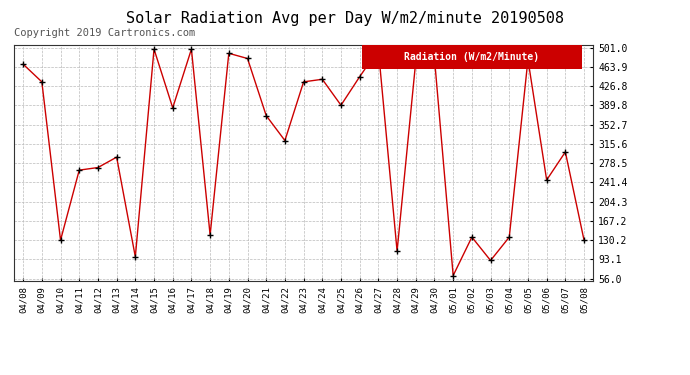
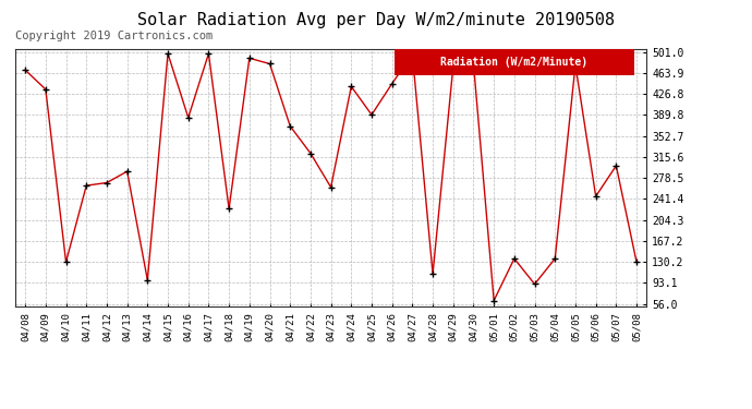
04/18: 140 -> 224
04/23: 435 -> 262
